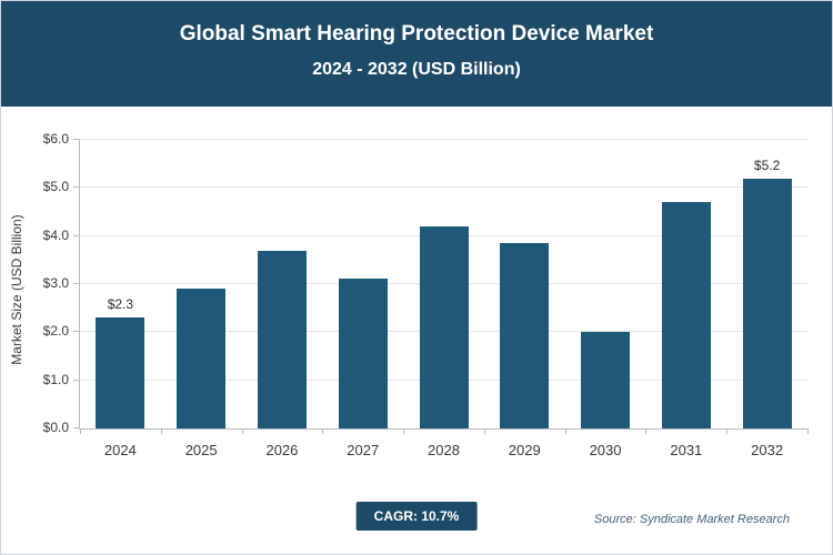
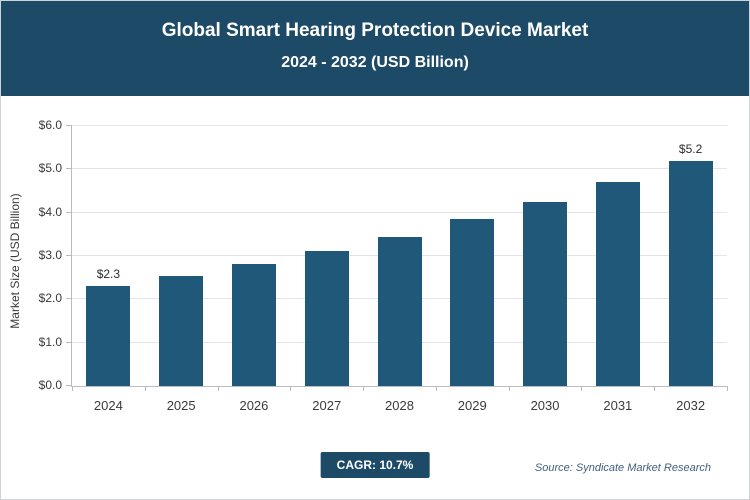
2025: $2.9 -> $2.5
2026: $3.7 -> $2.8
2028: $4.2 -> $3.5
2030: $2.0 -> $4.2
